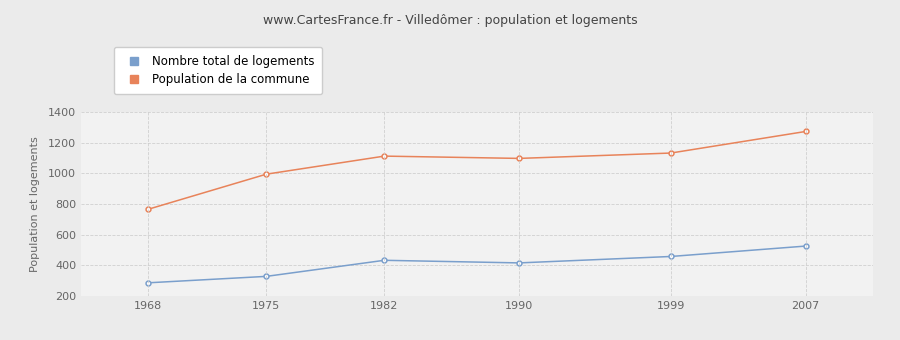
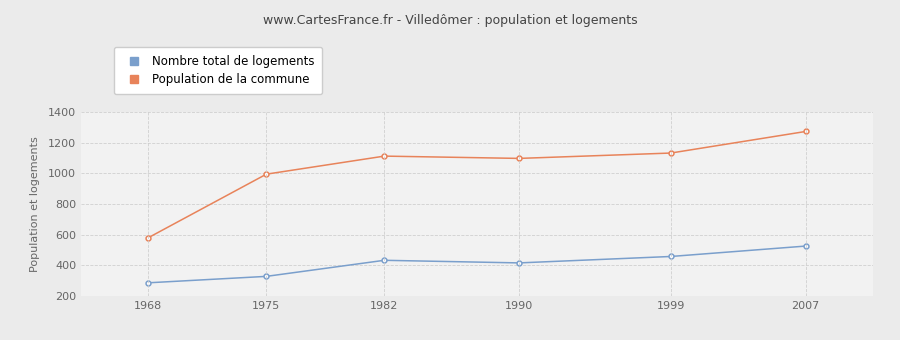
Population de la commune/1968: 770 -> 580
